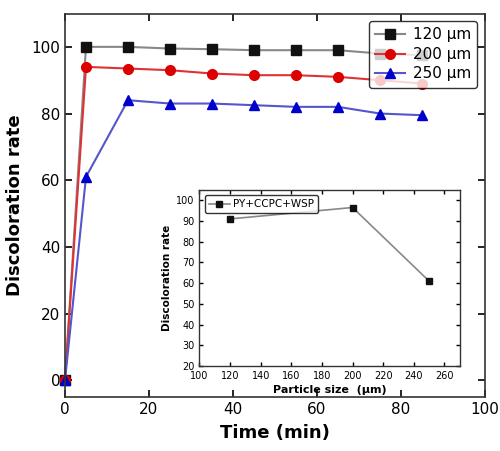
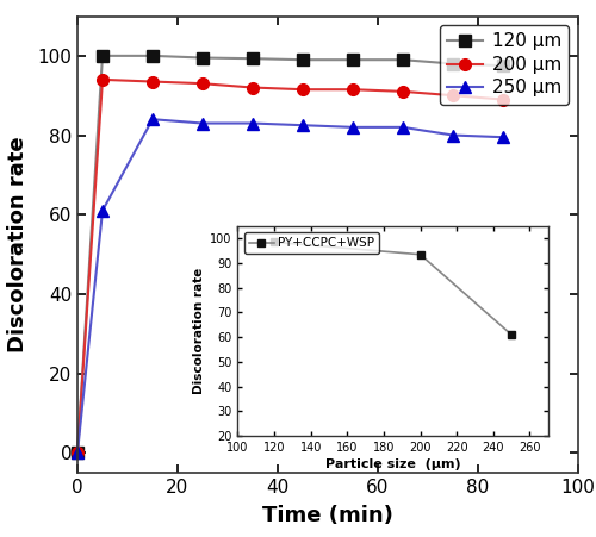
120: 91.0 -> 98.5
200: 96.5 -> 93.5
